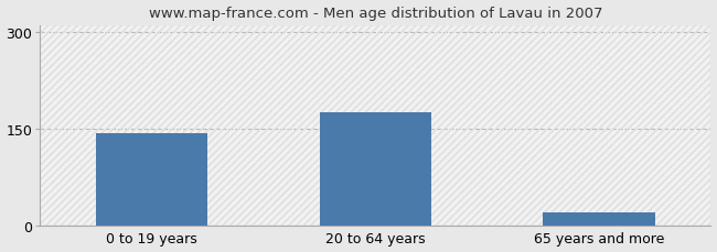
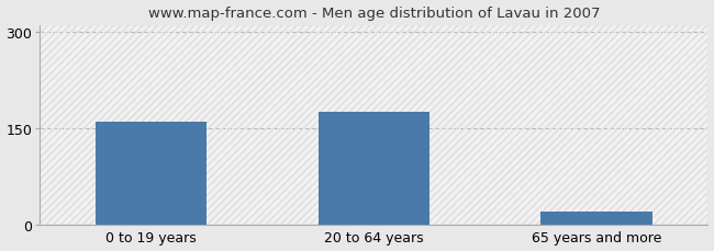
0 to 19 years: 143 -> 160
